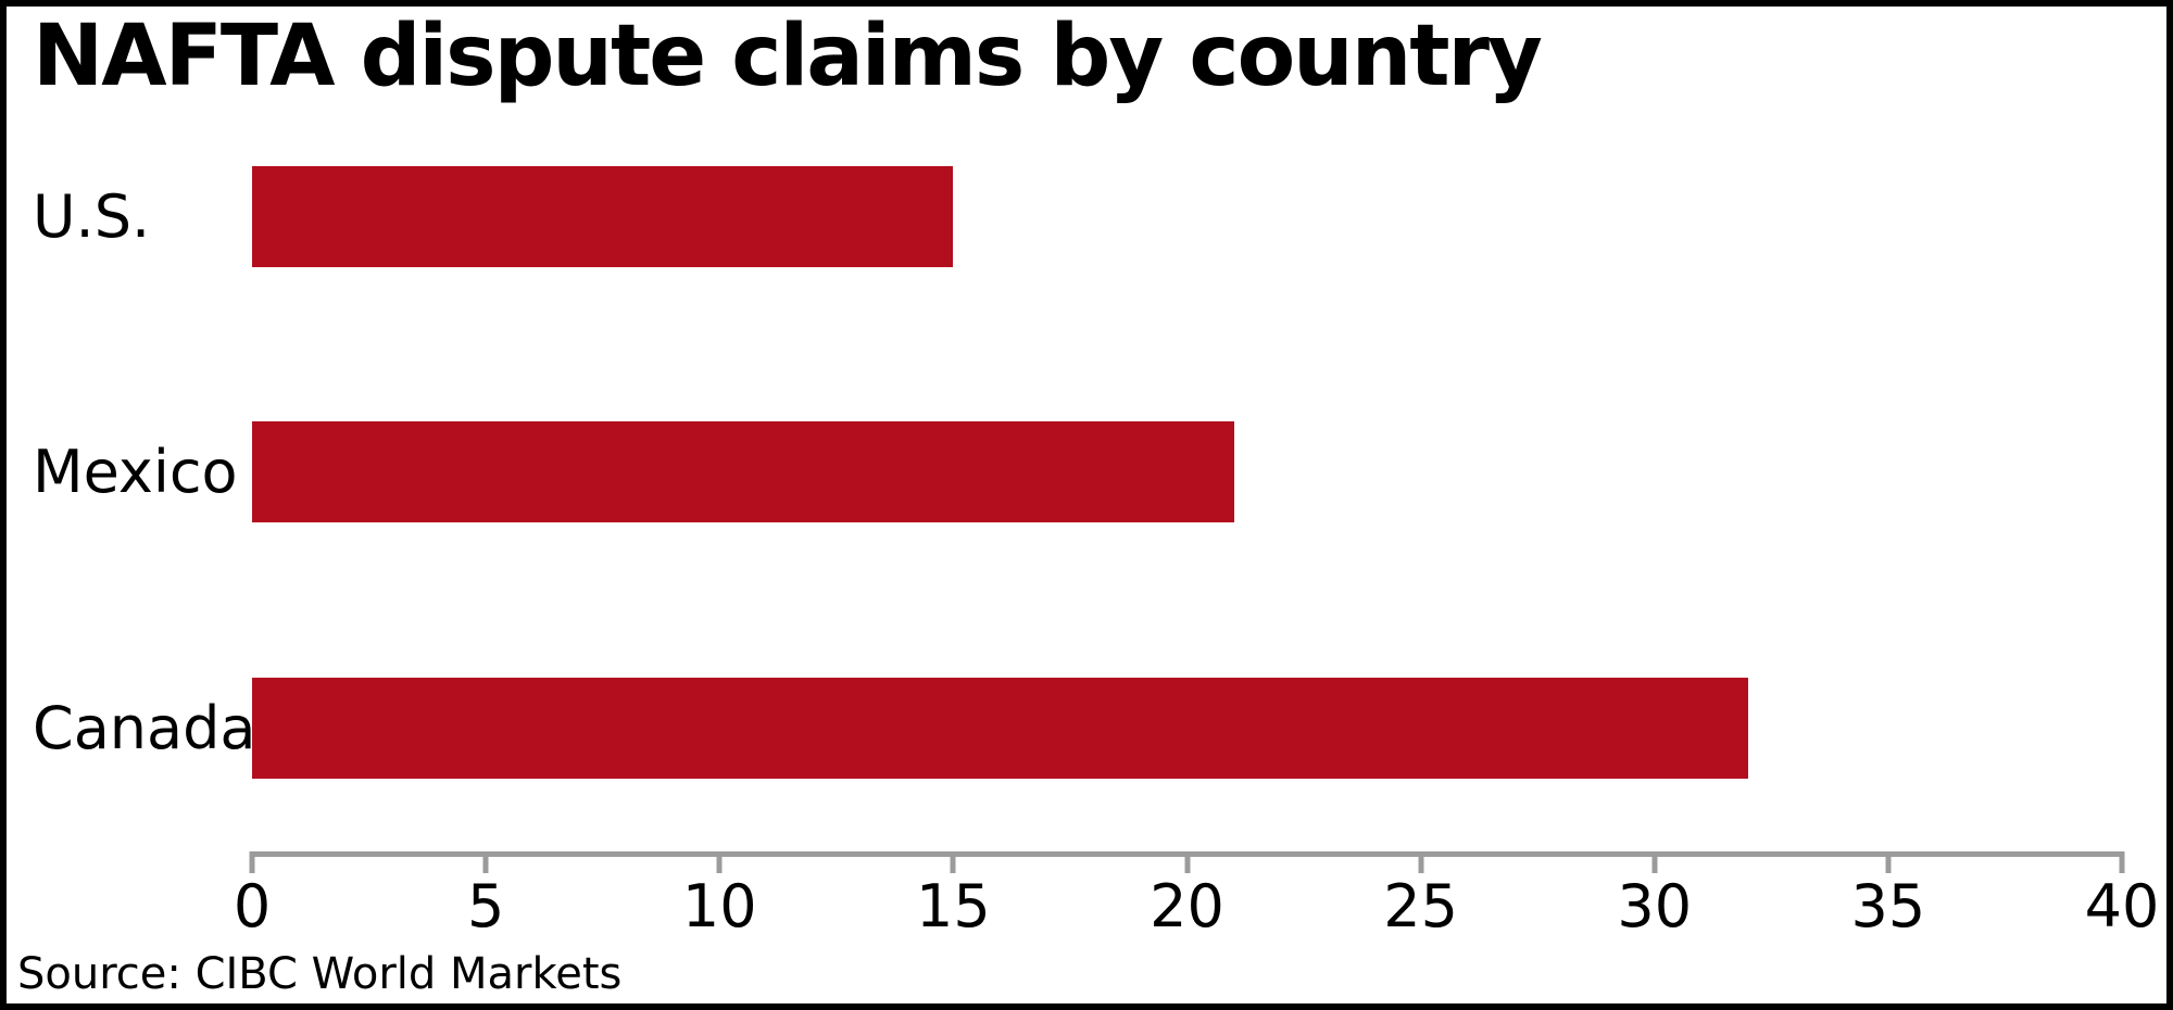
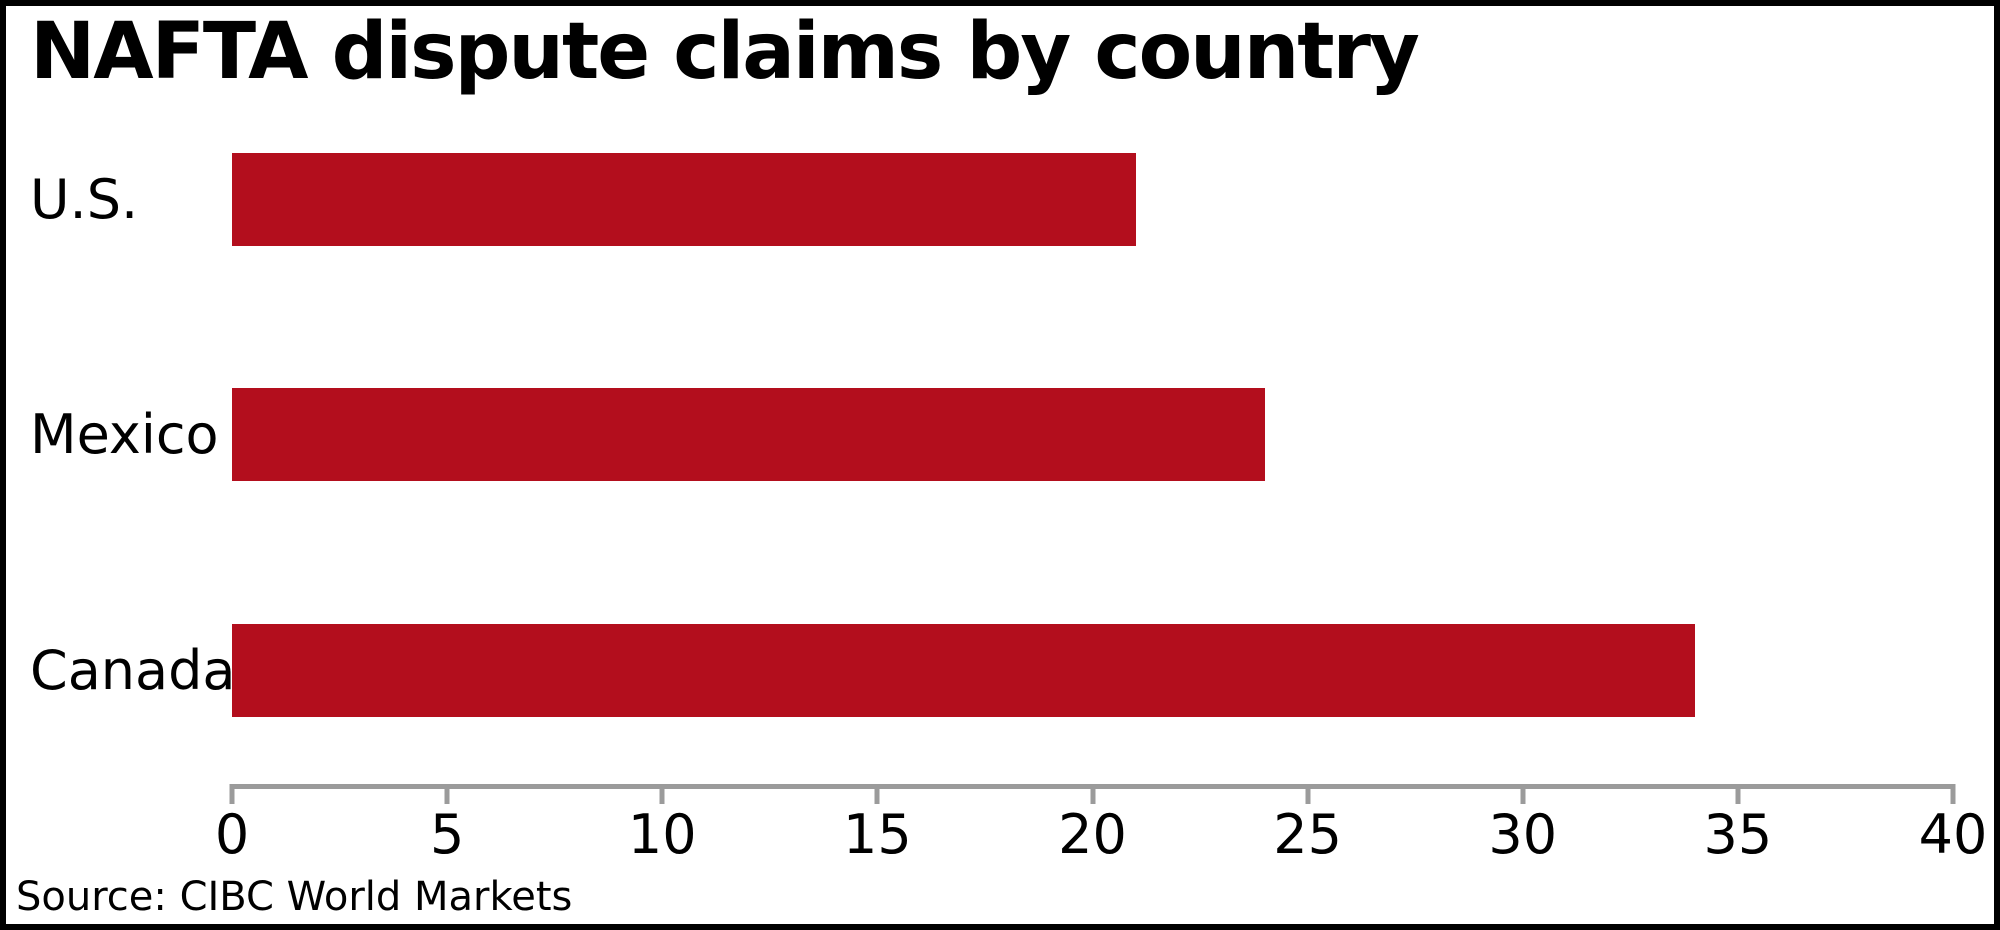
U.S.: 15 -> 21
Mexico: 21 -> 24
Canada: 32 -> 34
